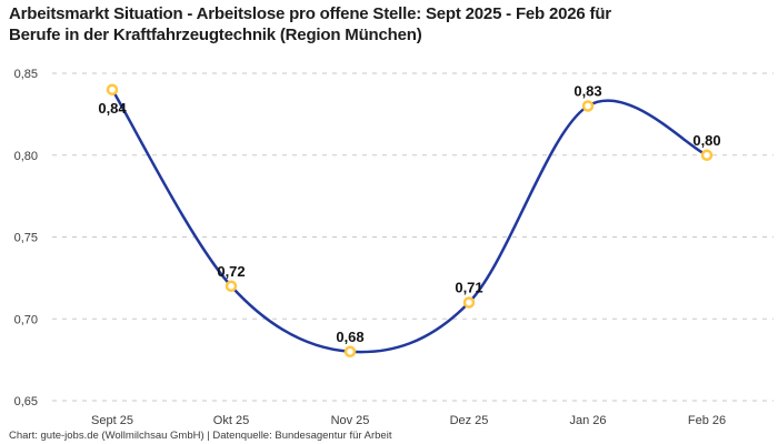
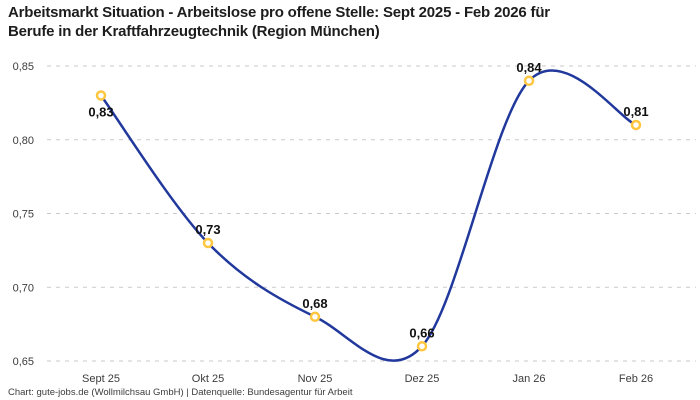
Sept 25: 0,84 -> 0,83
Okt 25: 0,72 -> 0,73
Dez 25: 0,71 -> 0,66
Jan 26: 0,83 -> 0,84
Feb 26: 0,80 -> 0,81
